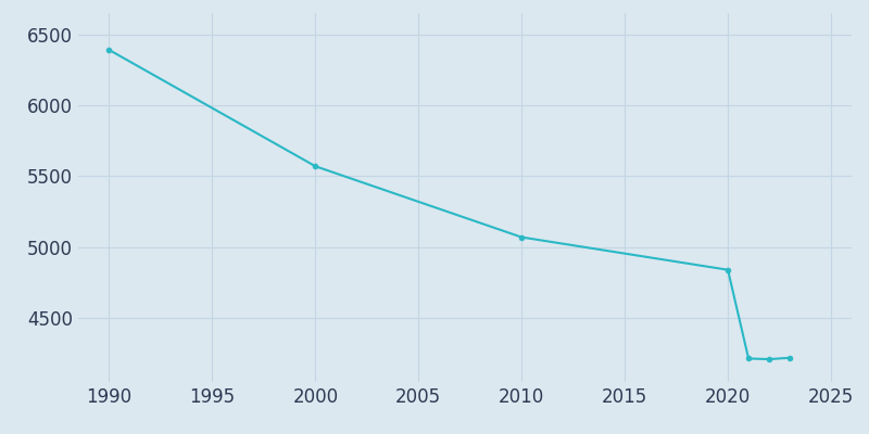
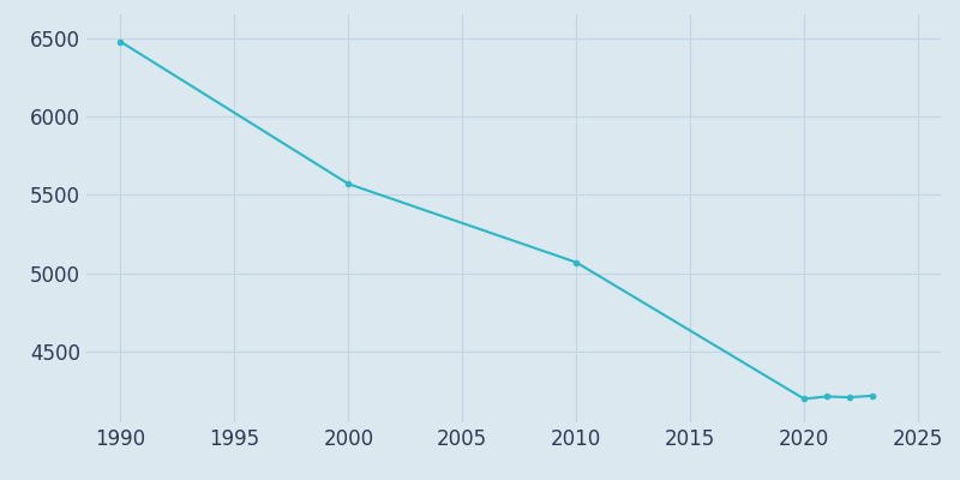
1990: 6390 -> 6480
2020: 4840 -> 4200
